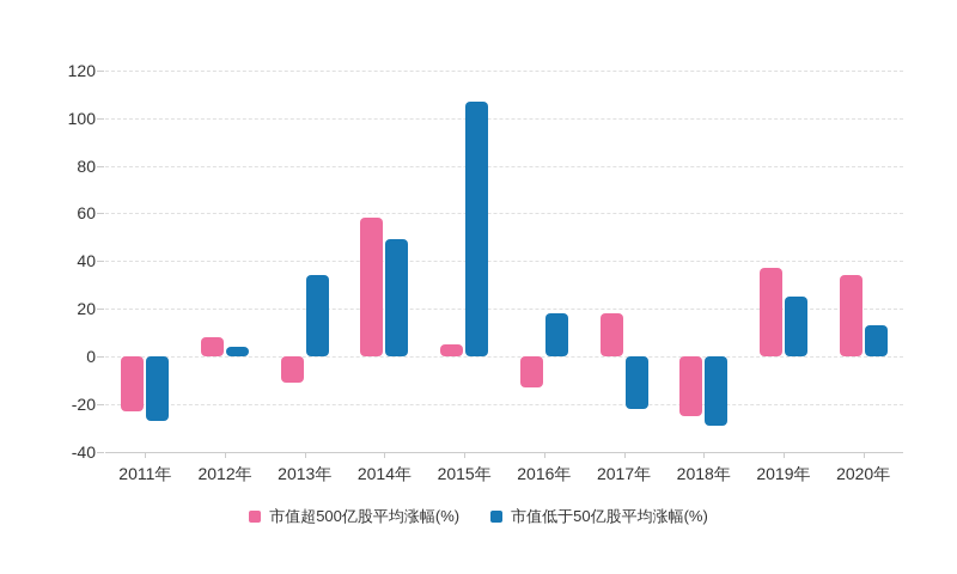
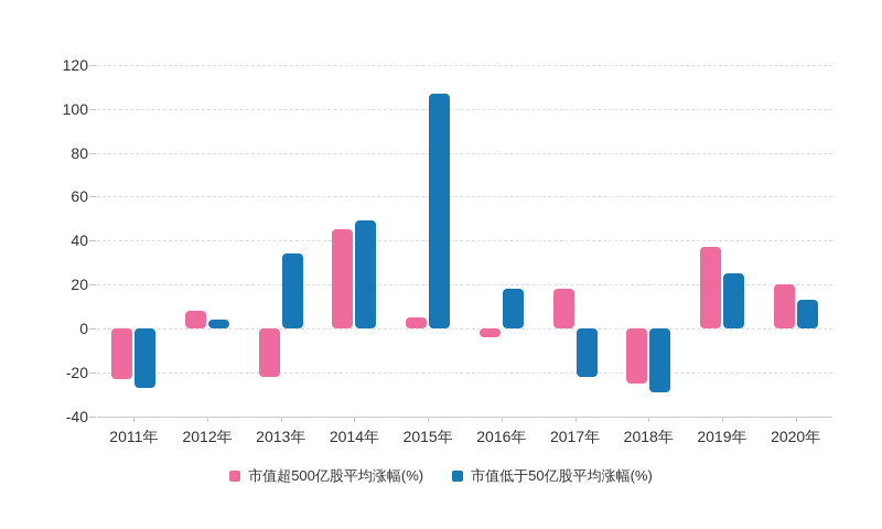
市值超500亿股平均涨幅(%)/2013年: -11 -> -22
市值超500亿股平均涨幅(%)/2014年: 58 -> 45
市值超500亿股平均涨幅(%)/2016年: -13 -> -4
市值超500亿股平均涨幅(%)/2020年: 34 -> 20
